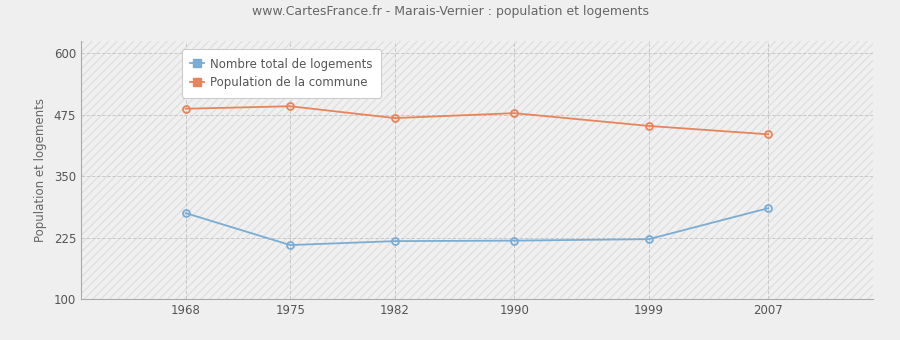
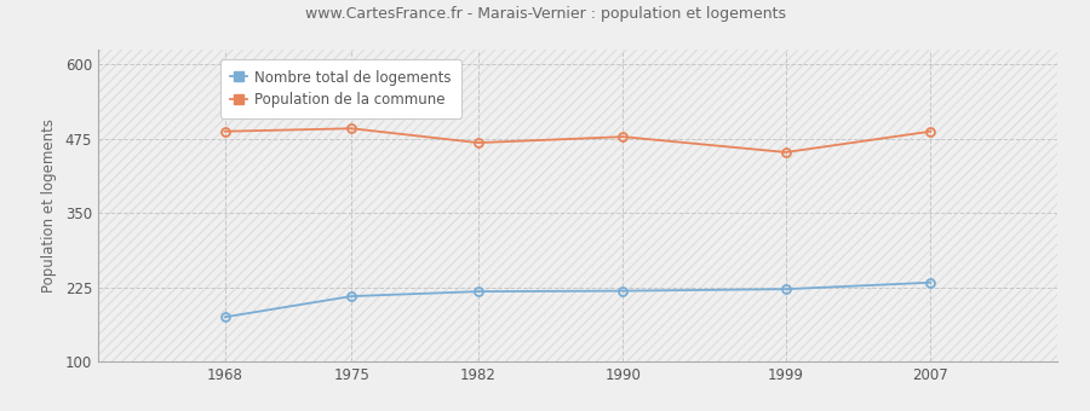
Nombre total de logements/1968: 275 -> 175
Nombre total de logements/2007: 285 -> 233
Population de la commune/2007: 435 -> 487
